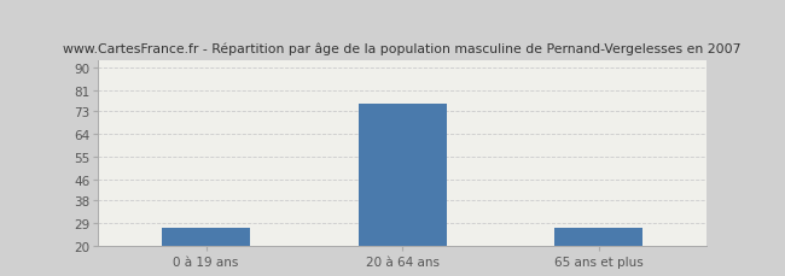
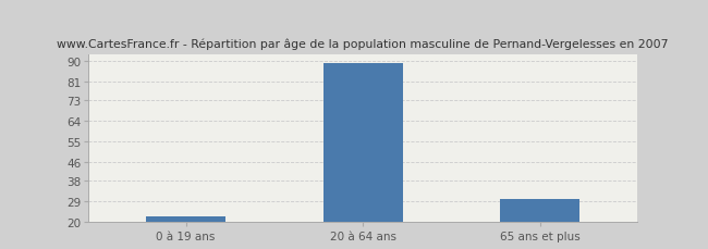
0 à 19 ans: 27 -> 22
20 à 64 ans: 76 -> 89
65 ans et plus: 27 -> 30
